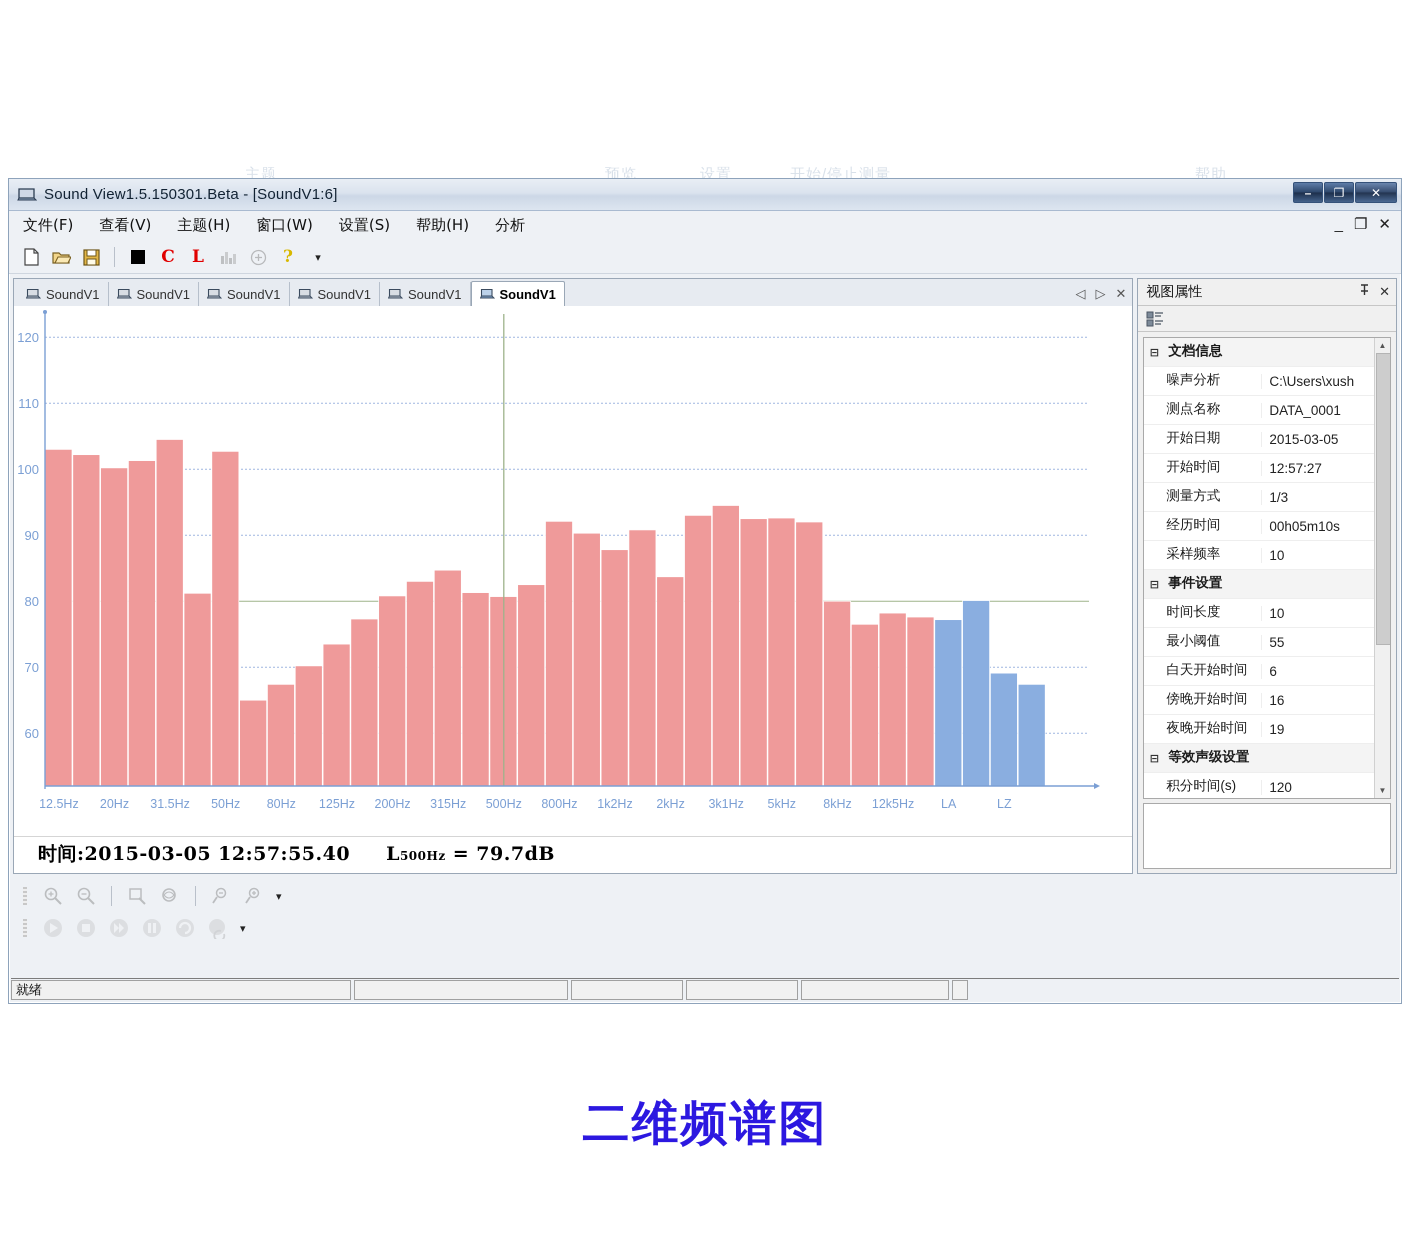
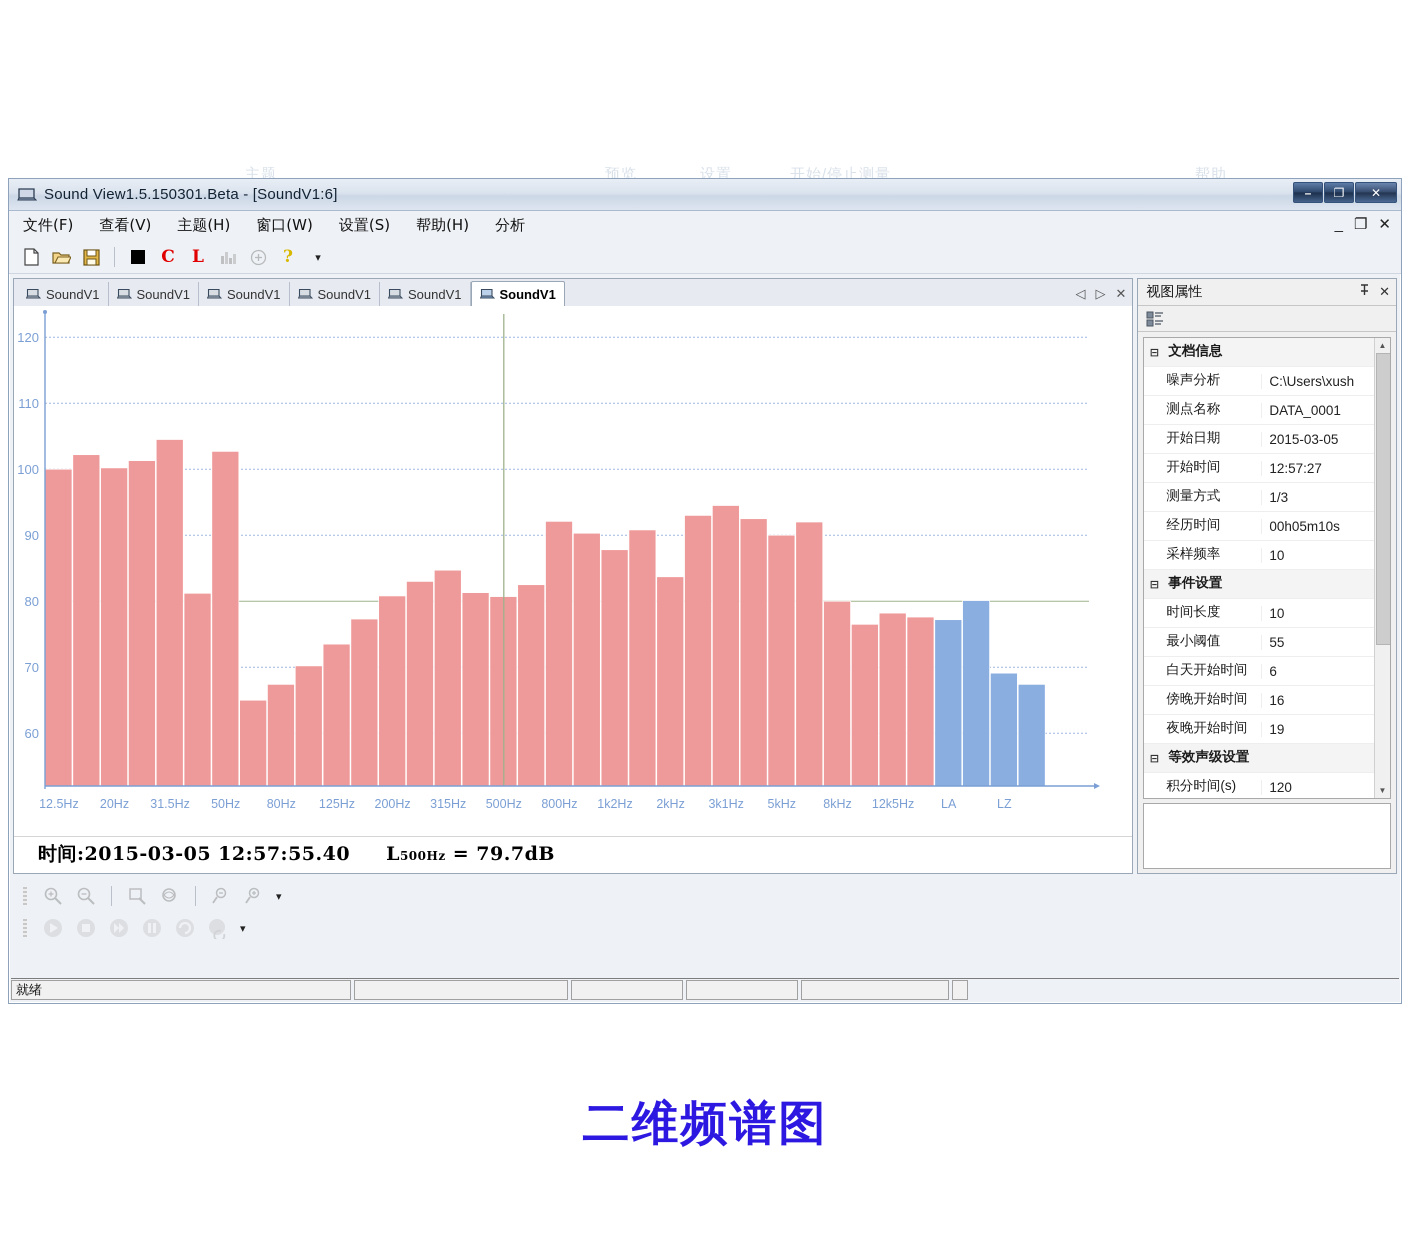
12.5Hz: 103 -> 100
5kHz: 93 -> 90
